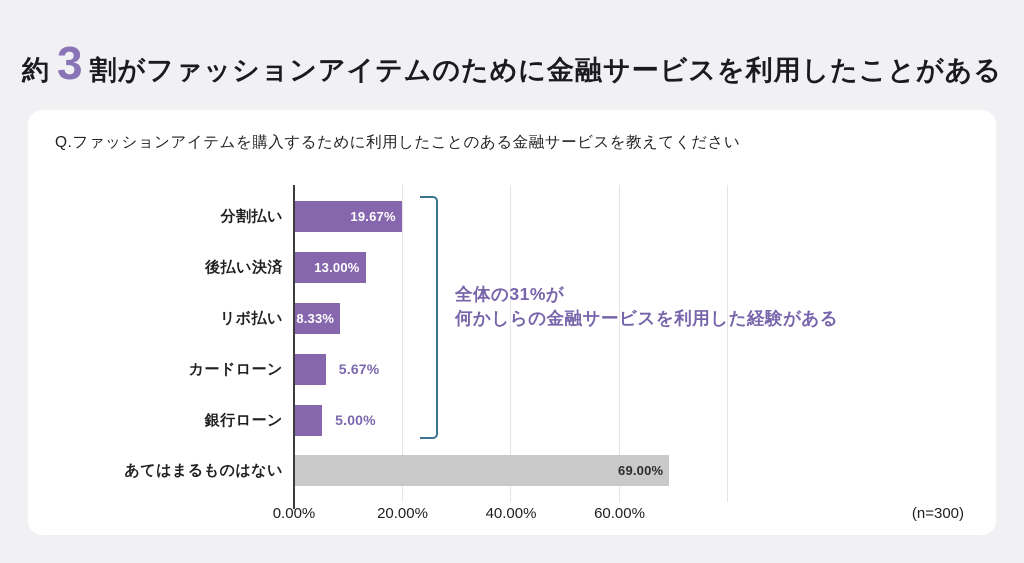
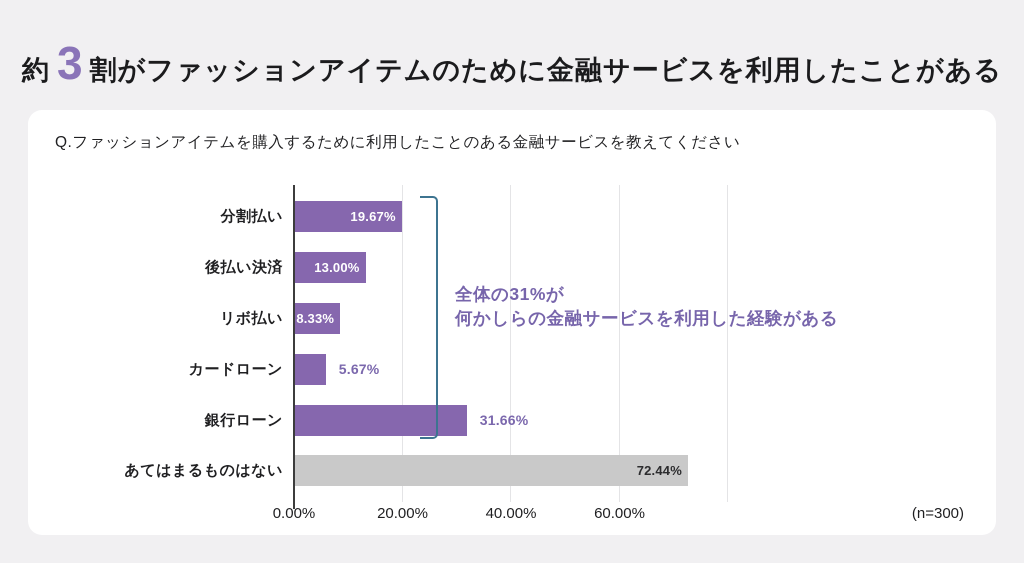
銀行ローン: 5.00% -> 31.66%
あてはまるものはない: 69.00% -> 72.44%
